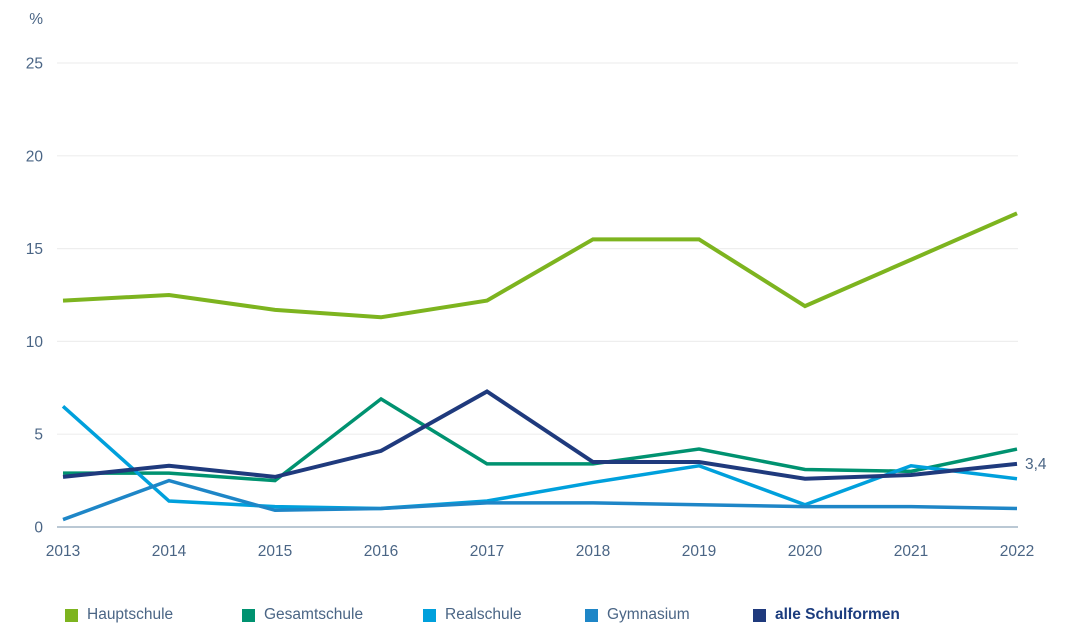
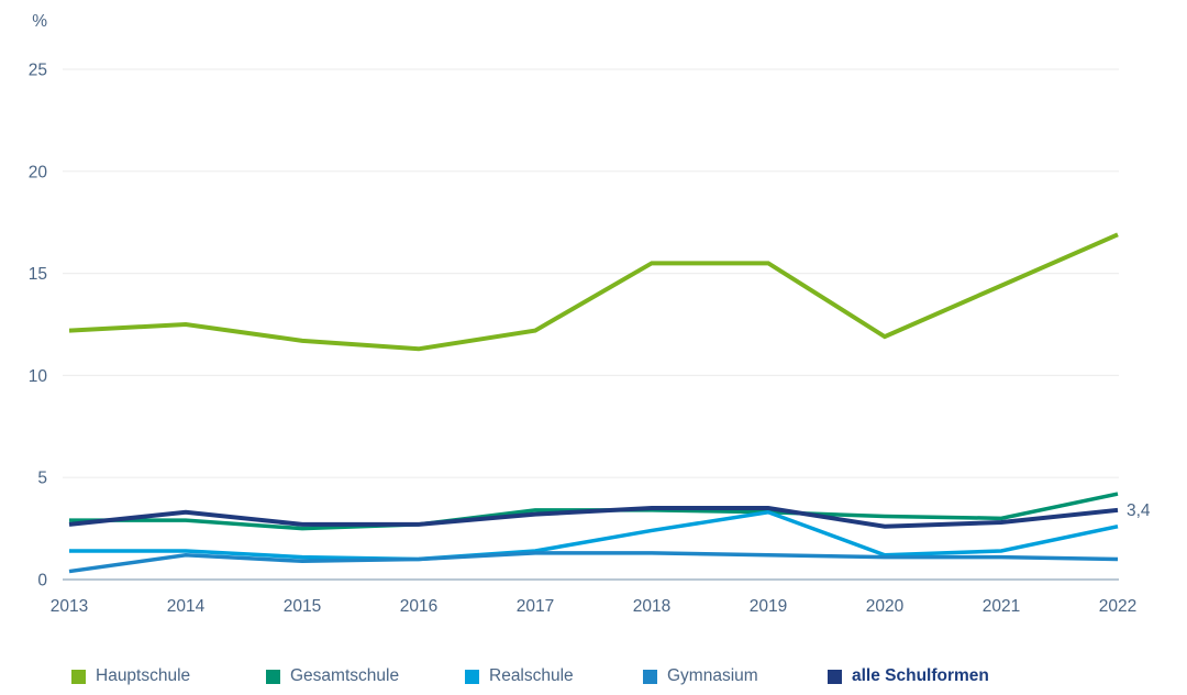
Realschule/2013: 6.5 -> 1.4
Gymnasium/2014: 2.5 -> 1.2
Gesamtschule/2016: 6.9 -> 2.7
alle Schulformen/2016: 4.1 -> 2.7
alle Schulformen/2017: 7.3 -> 3.2
Gesamtschule/2019: 4.2 -> 3.3
Realschule/2021: 3.3 -> 1.4
